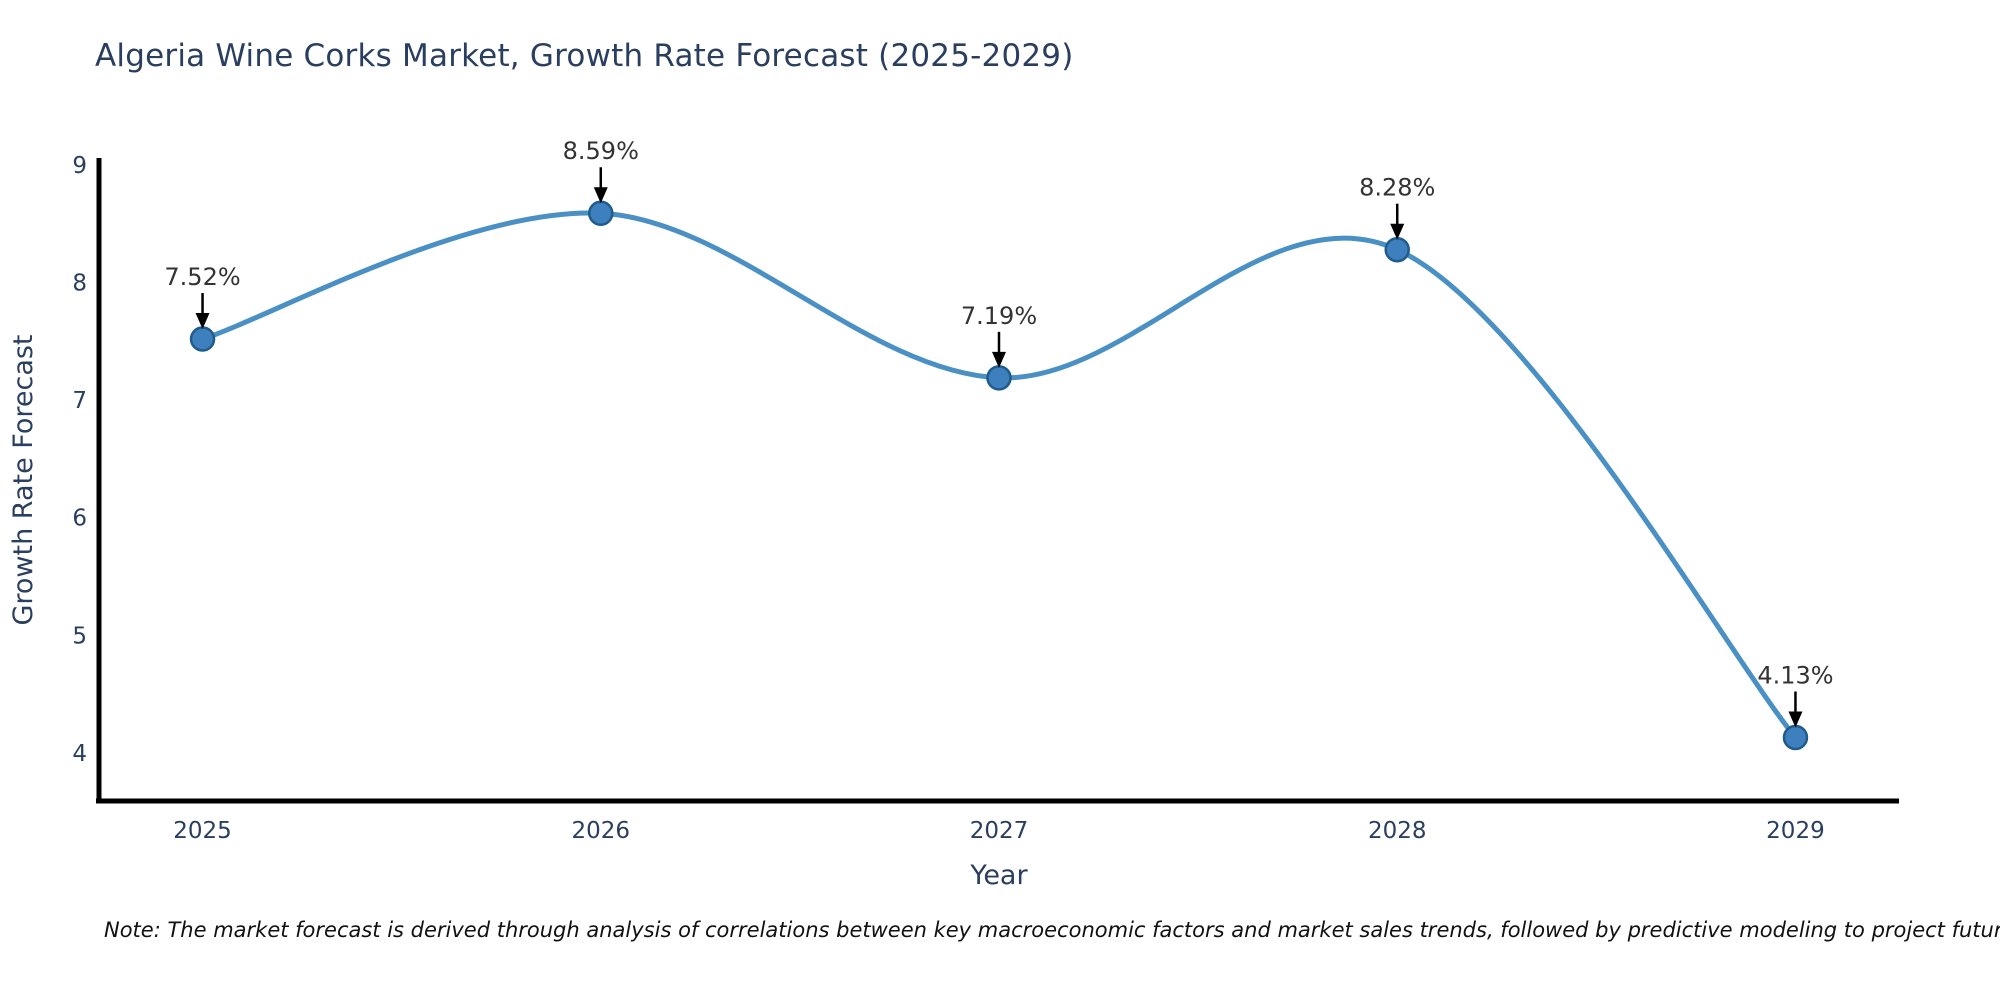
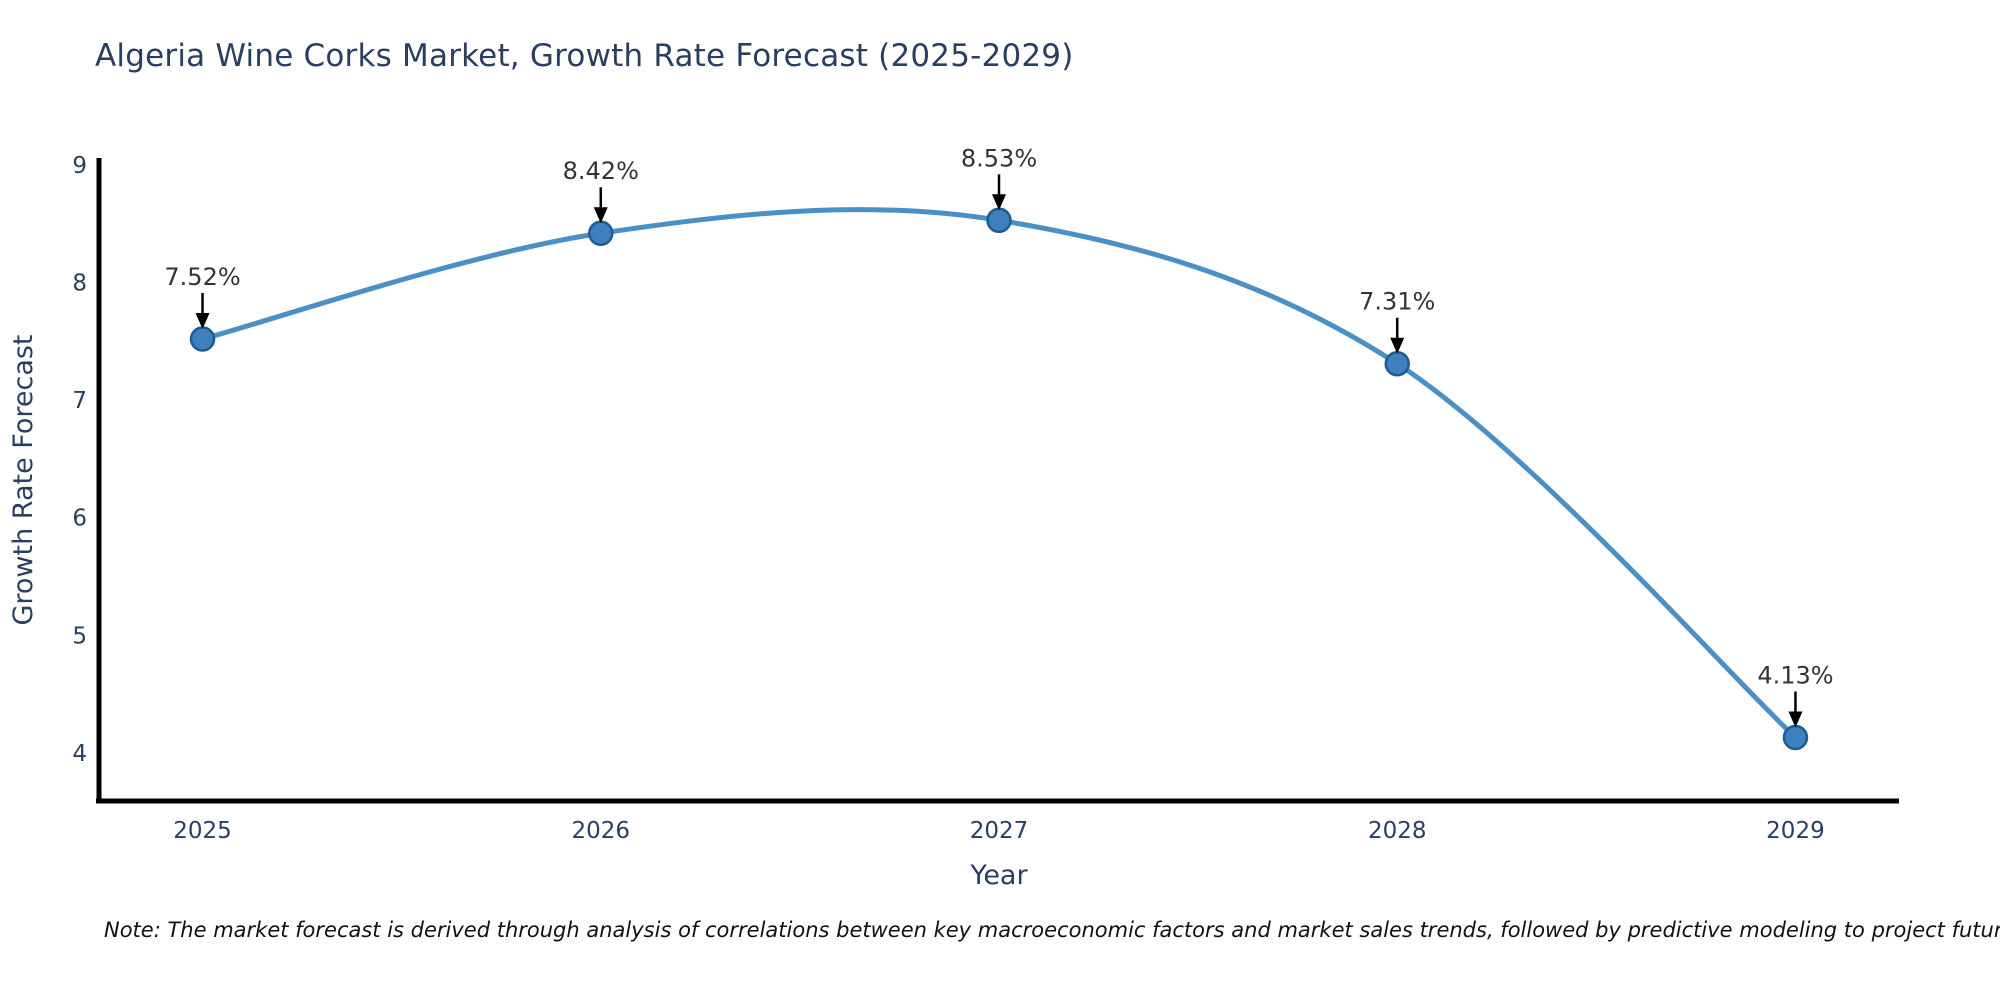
2026: 8.59% -> 8.42%
2027: 7.19% -> 8.53%
2028: 8.28% -> 7.31%
